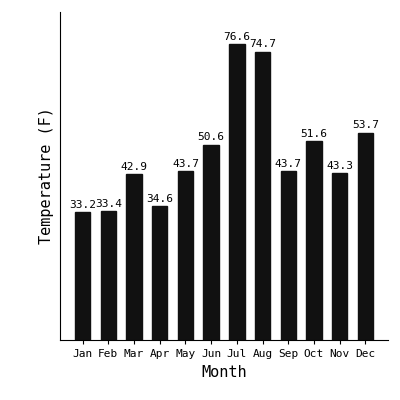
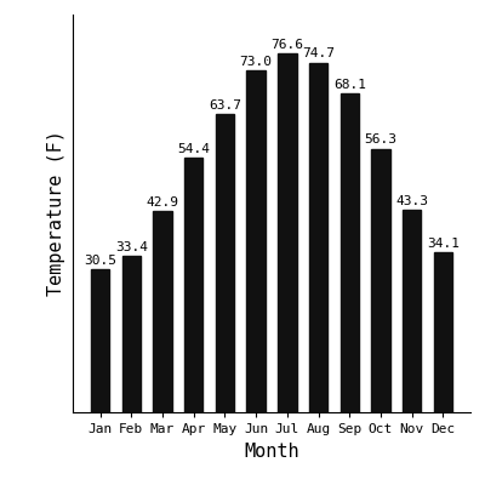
Jan: 33.2 -> 30.5
Apr: 34.6 -> 54.4
May: 43.7 -> 63.7
Jun: 50.6 -> 73.0
Sep: 43.7 -> 68.1
Oct: 51.6 -> 56.3
Dec: 53.7 -> 34.1
